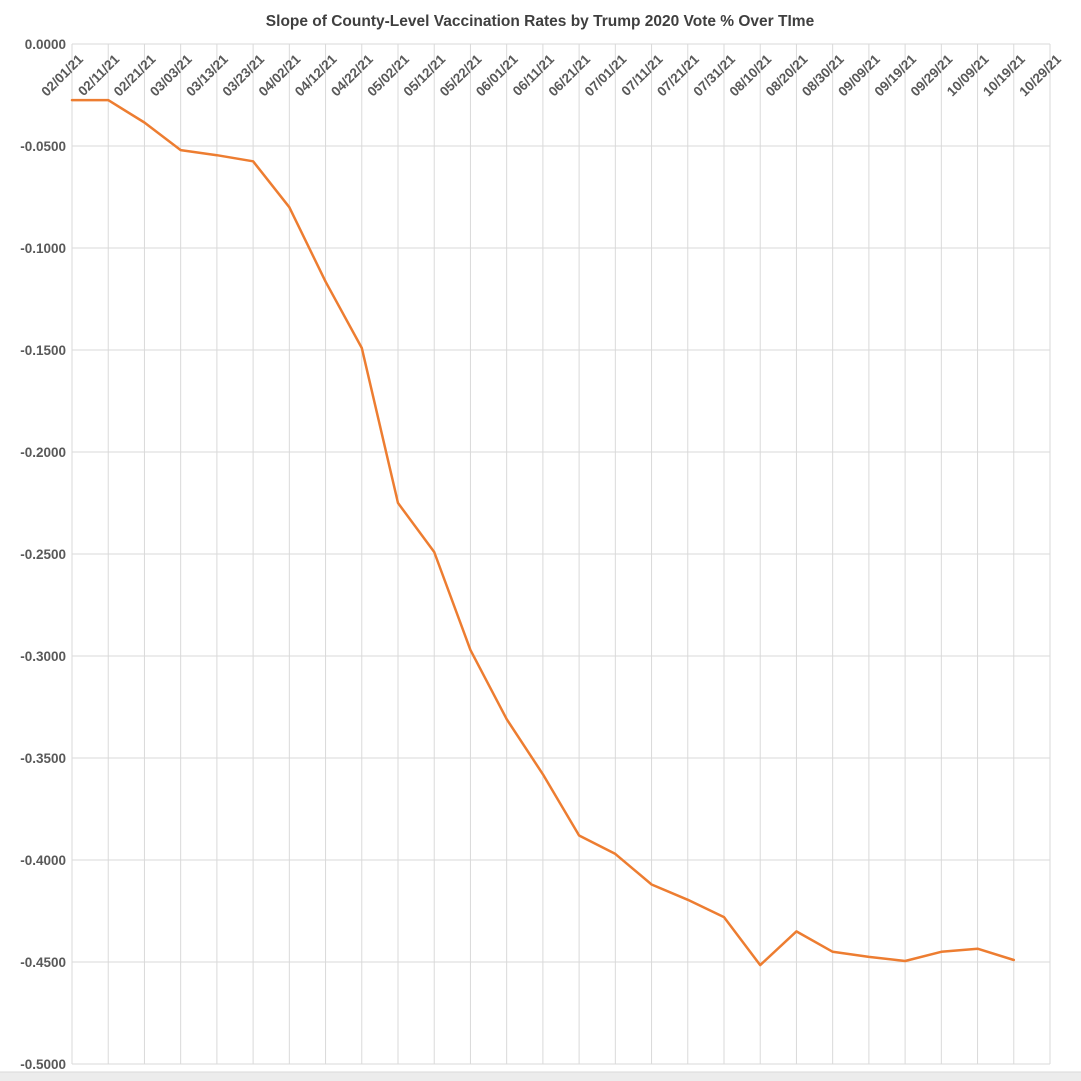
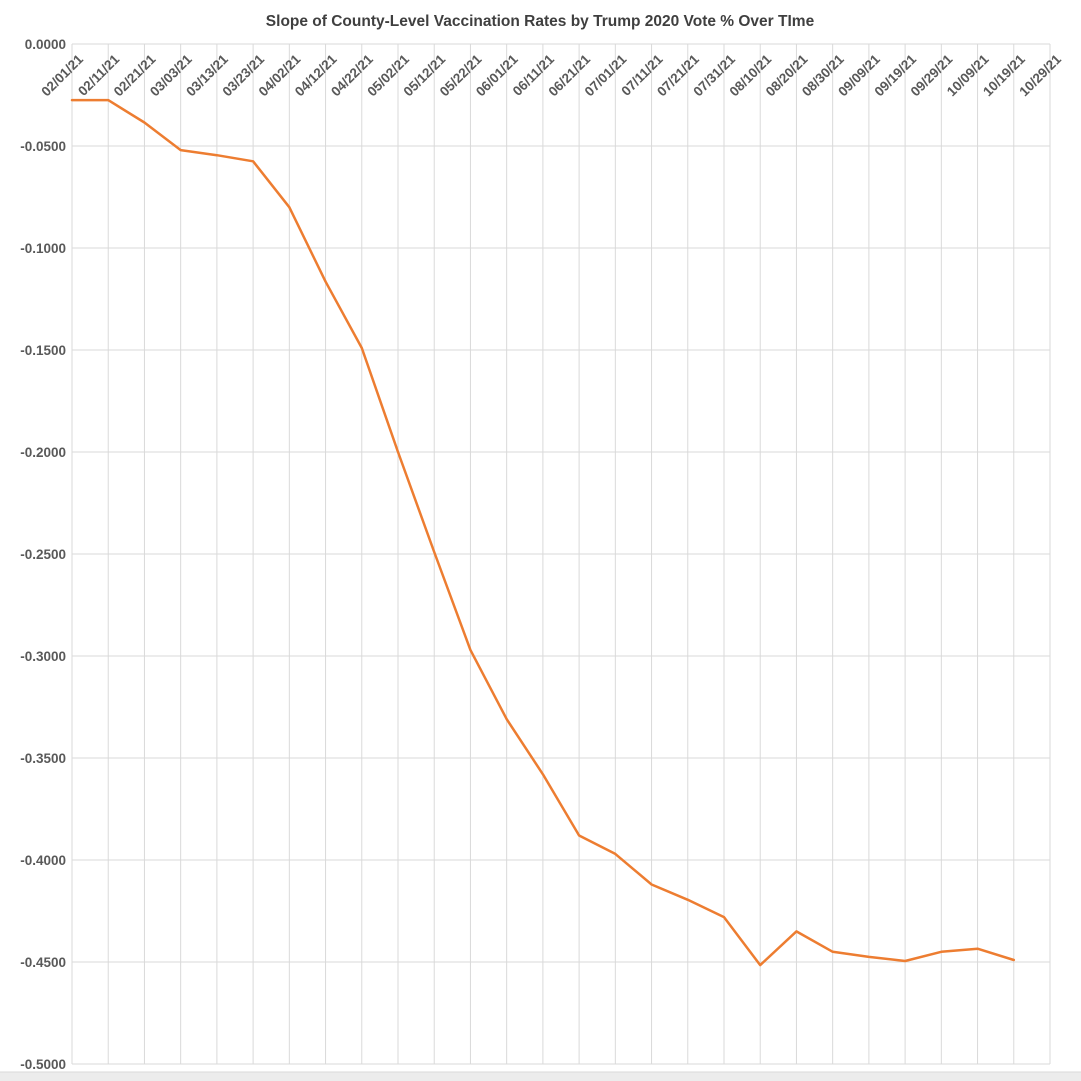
05/02/21: -0.225 -> -0.200
